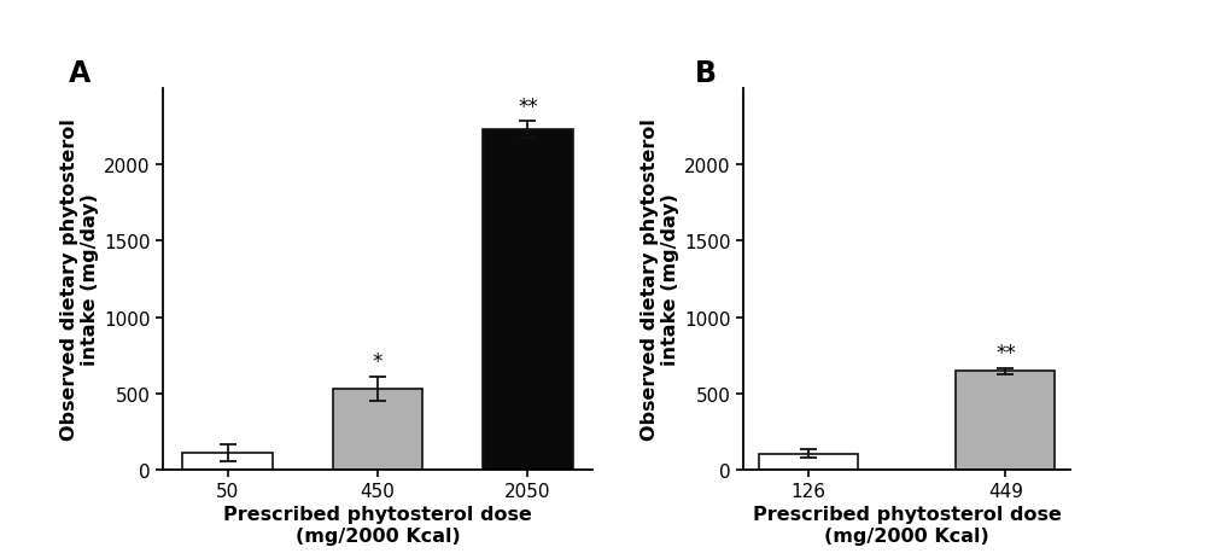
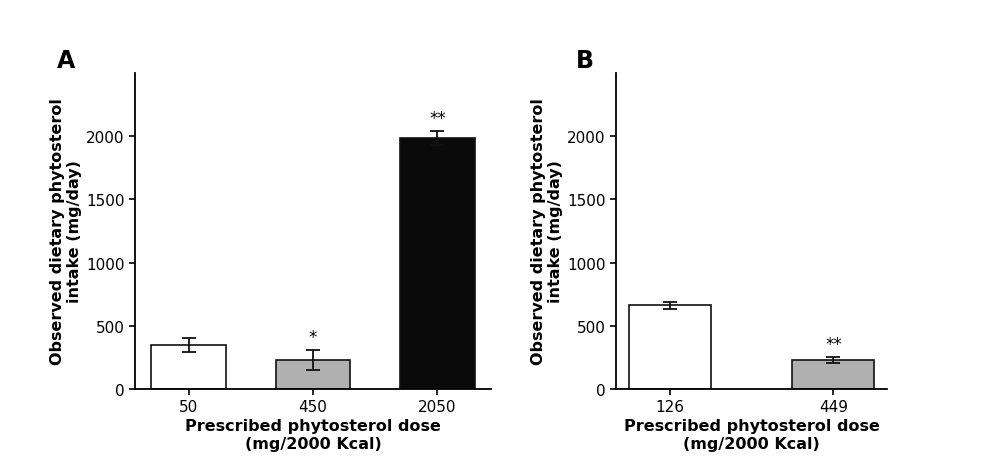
50: 110 -> 350
450: 530 -> 230
2050: 2230 -> 1990
126: 100 -> 660
449: 640 -> 230
